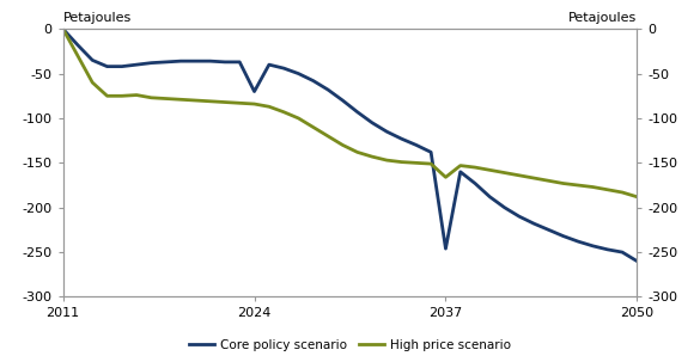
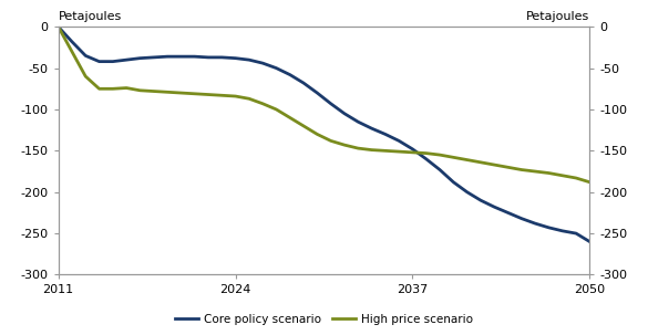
Core policy scenario/2024: -70 -> -38
Core policy scenario/2037: -246 -> -148
High price scenario/2037: -166 -> -152
